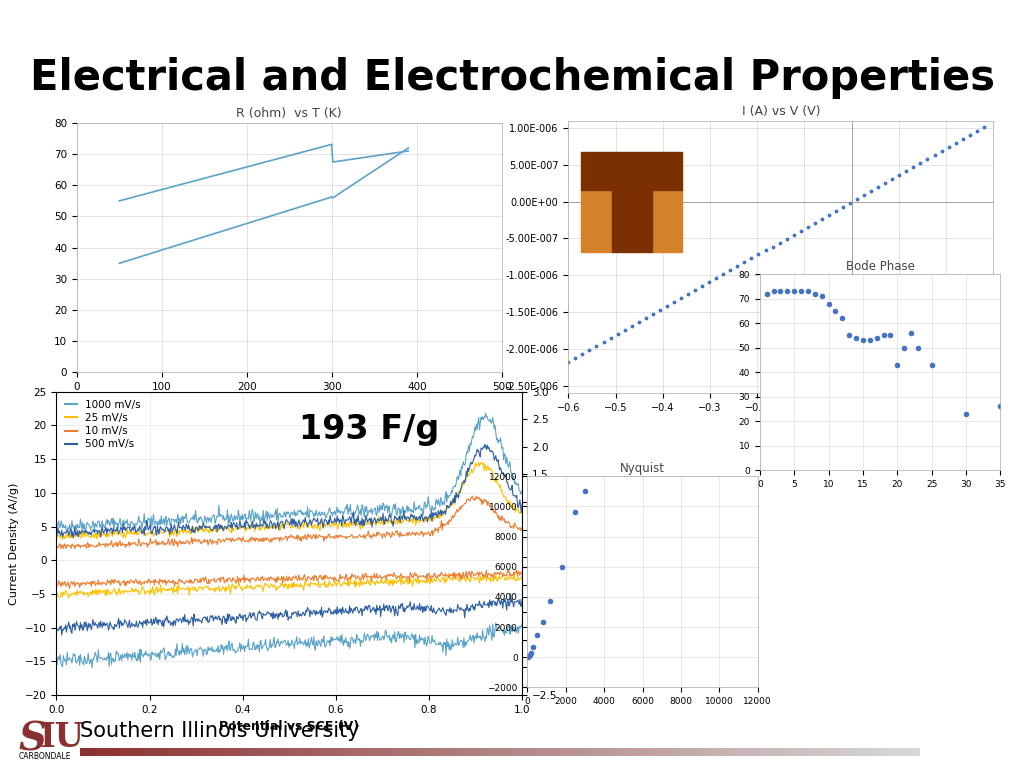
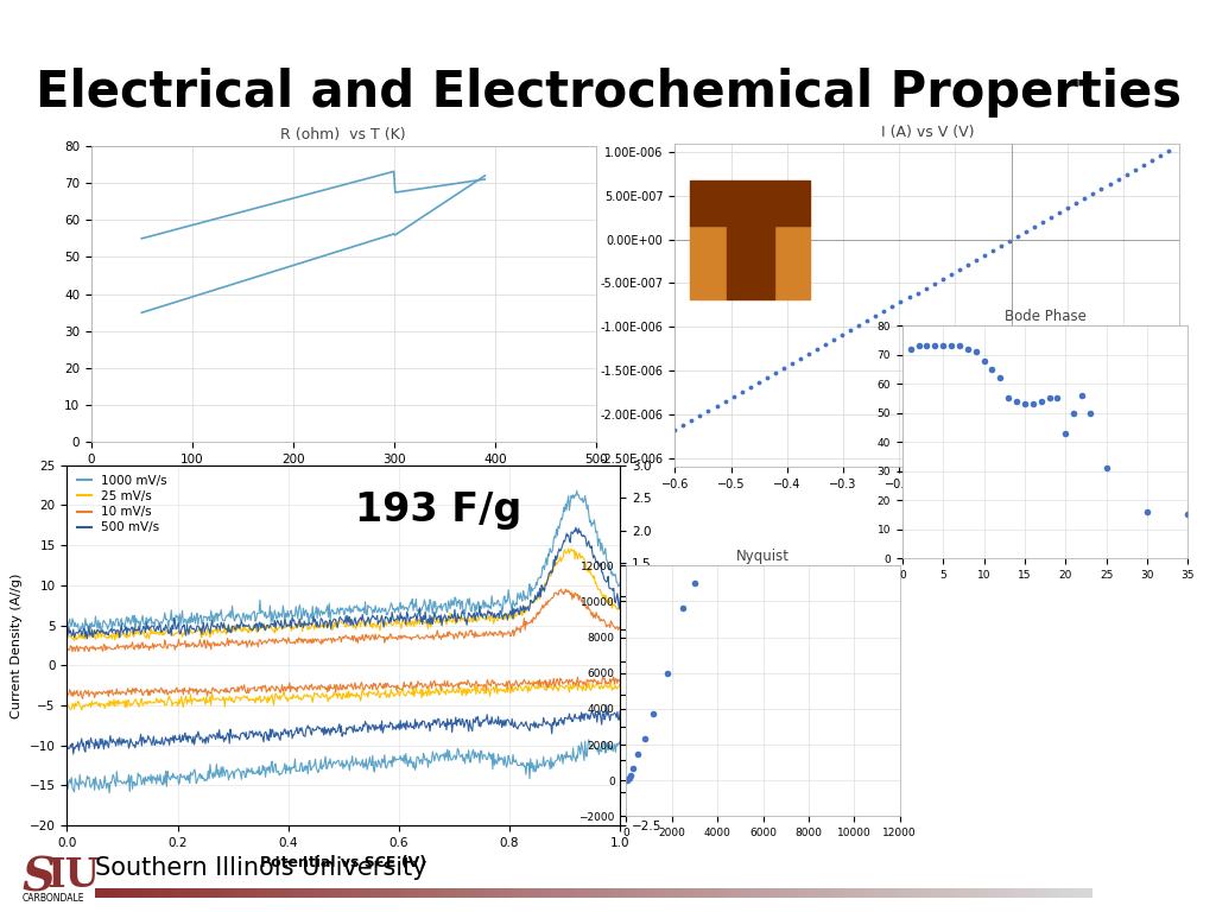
Bode Phase/25: 43 -> 31
Bode Phase/30: 23 -> 16
Bode Phase/35: 26 -> 15
